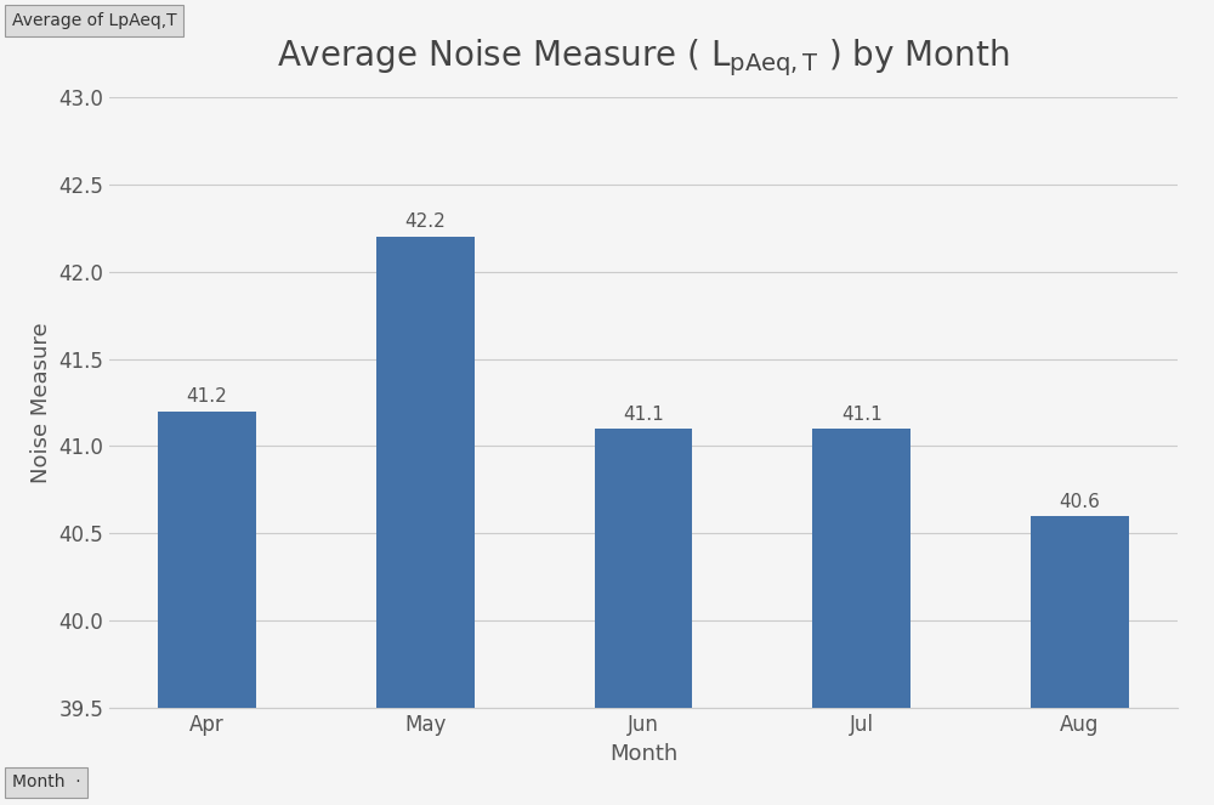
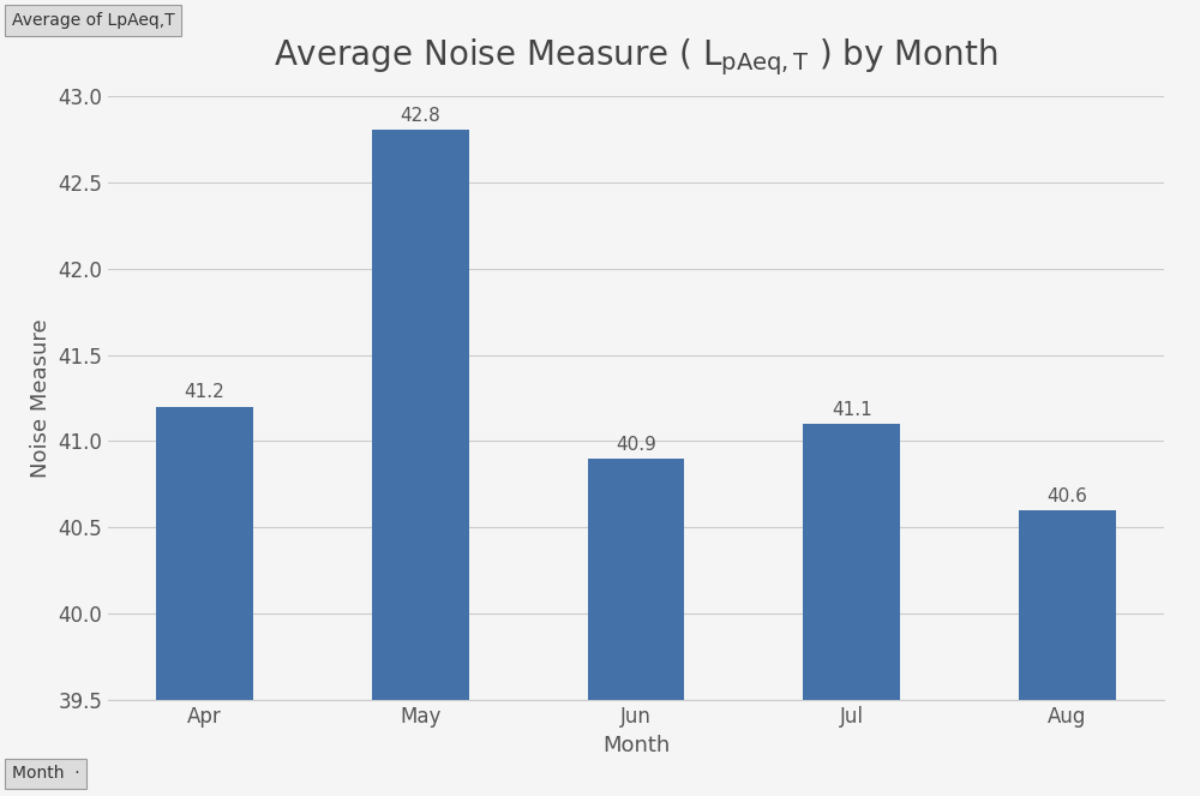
May: 42.2 -> 42.8
Jun: 41.1 -> 40.9
